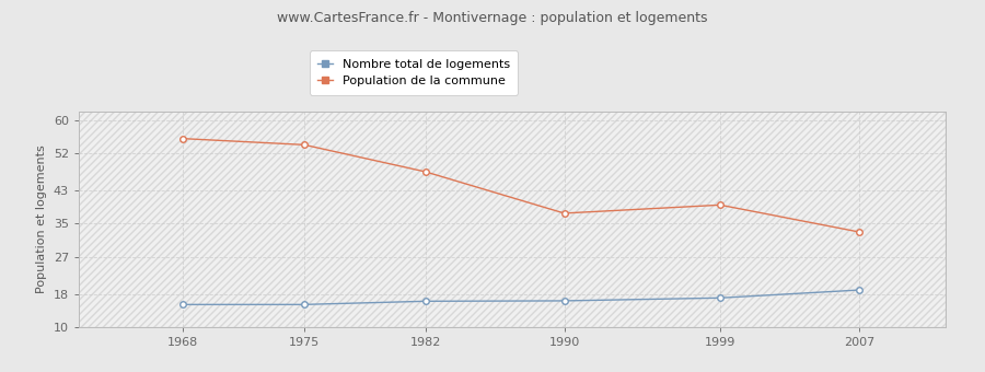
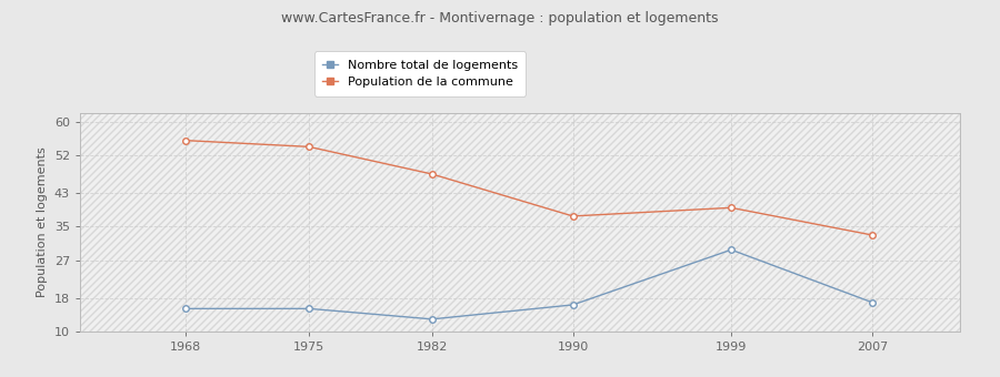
Nombre total de logements/1982: 16.3 -> 13.0
Nombre total de logements/1999: 17.1 -> 29.5
Nombre total de logements/2007: 19.0 -> 17.0
